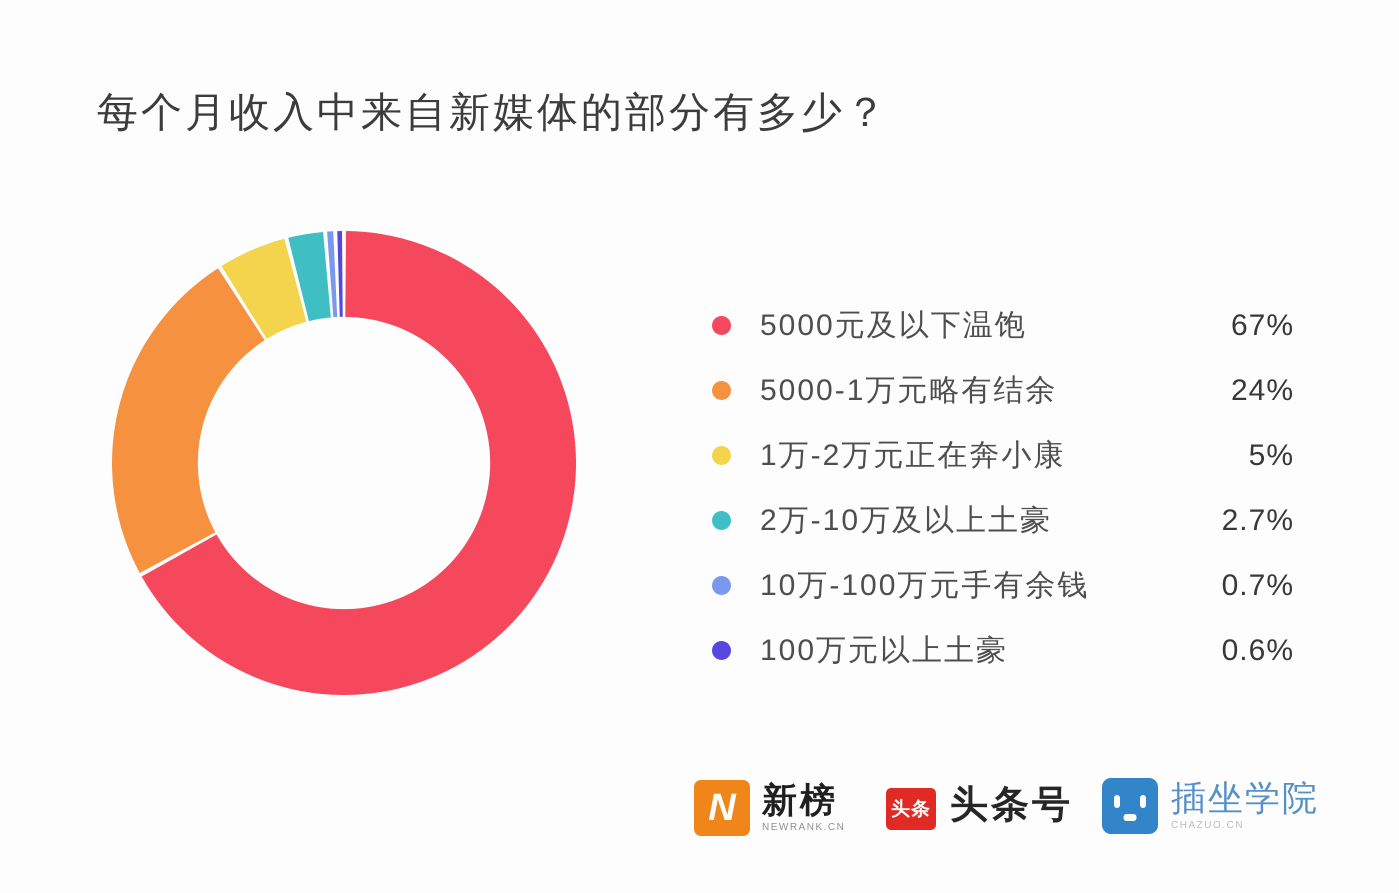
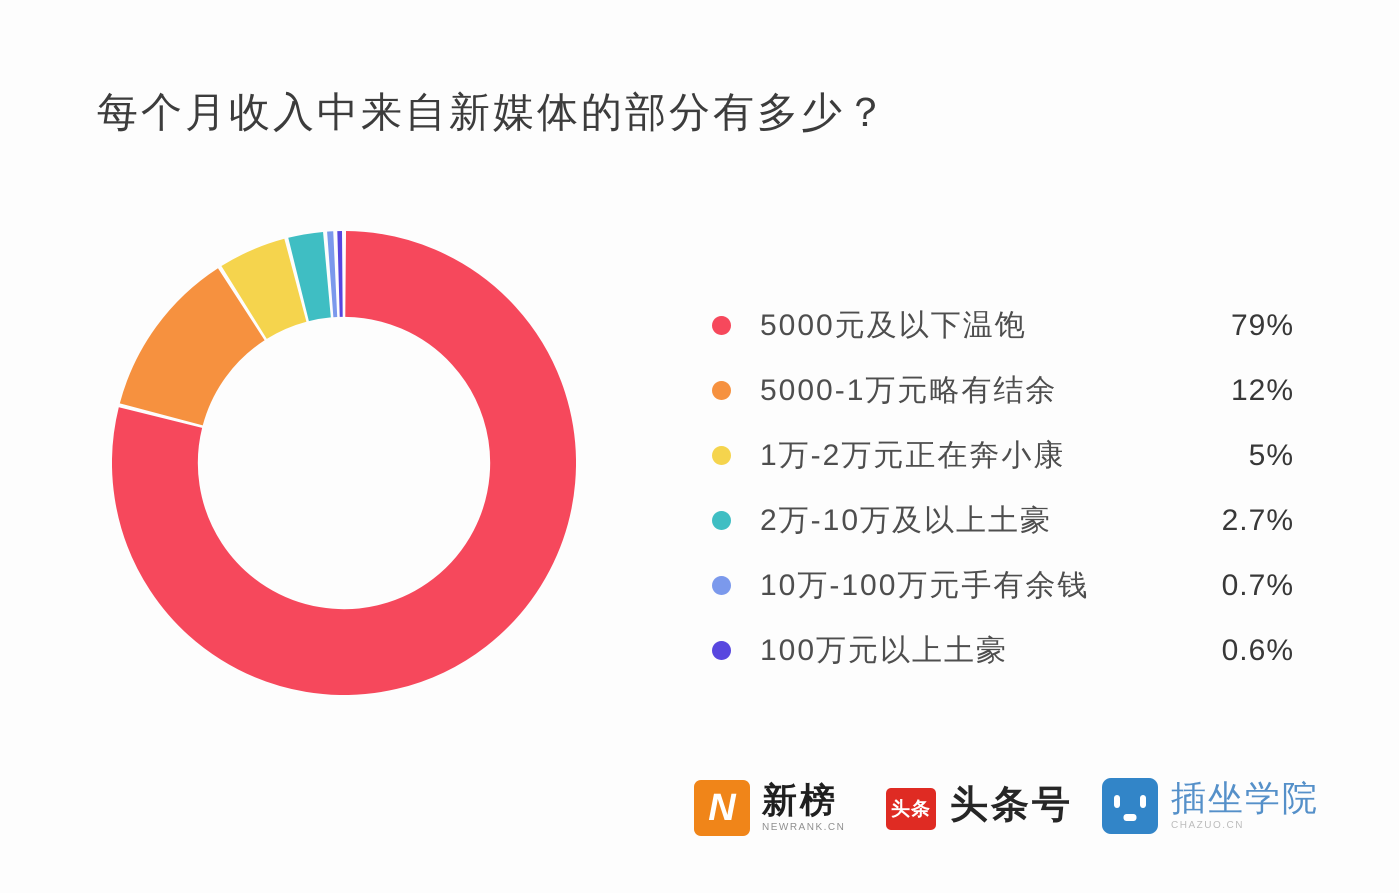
5000元及以下温饱: 67% -> 79%
5000-1万元略有结余: 24% -> 12%
